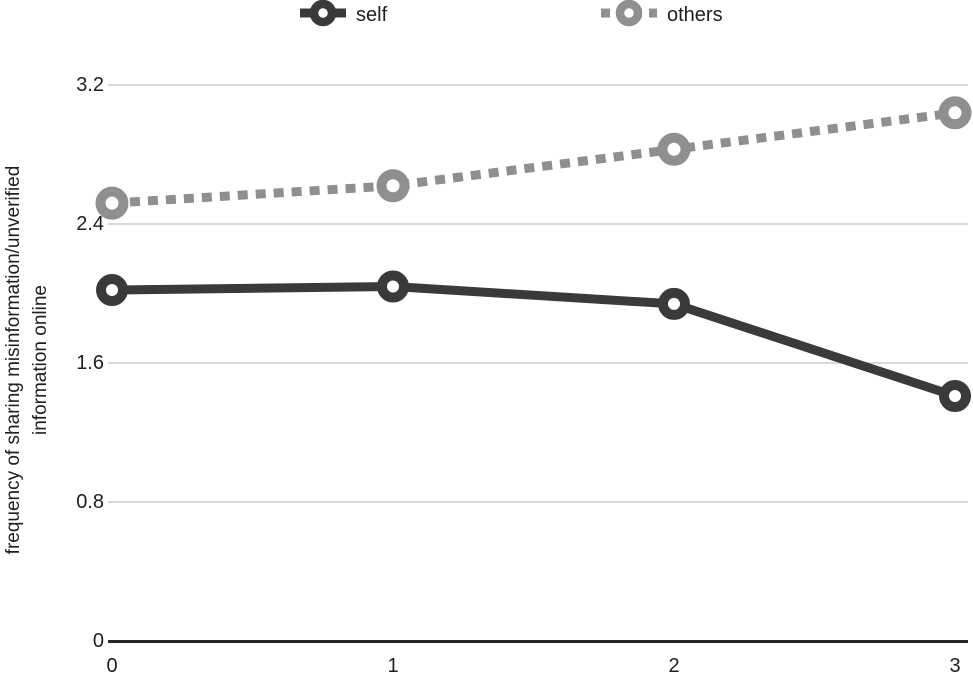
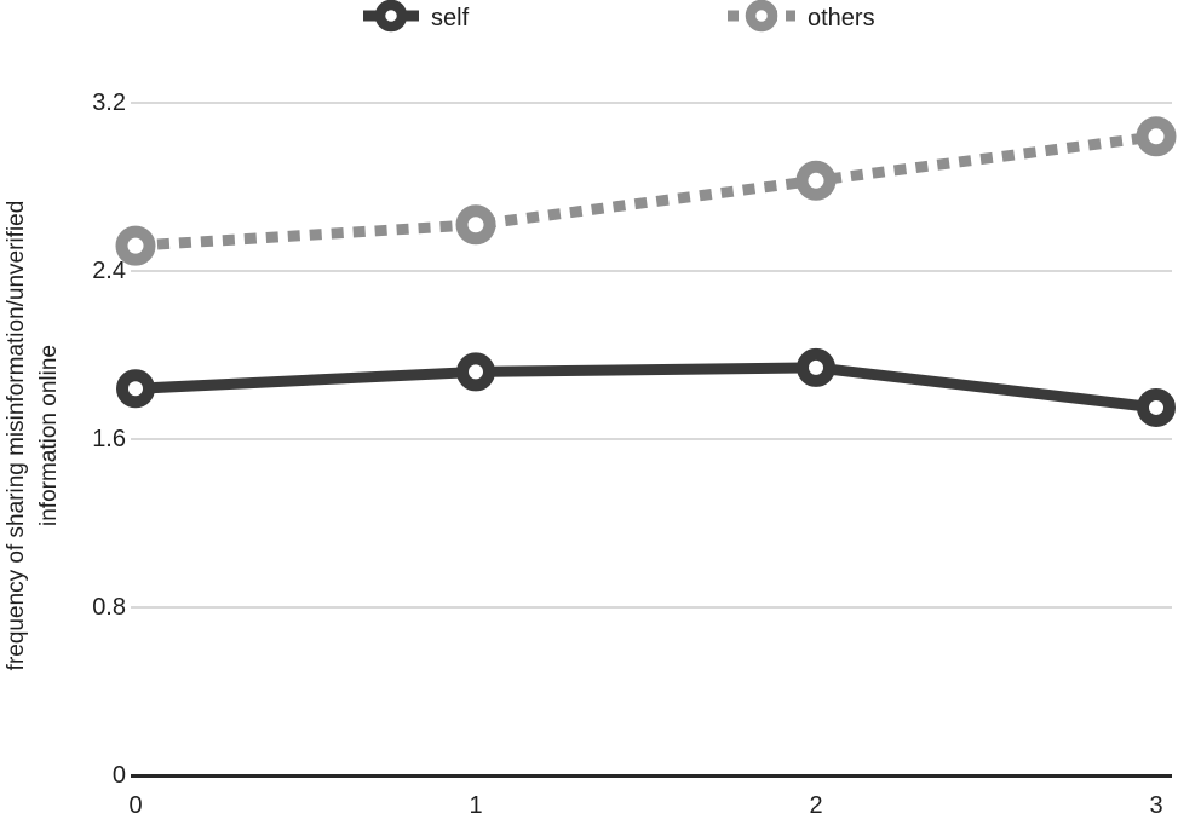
self/0: 2.02 -> 1.84
self/1: 2.04 -> 1.92
self/3: 1.41 -> 1.75
